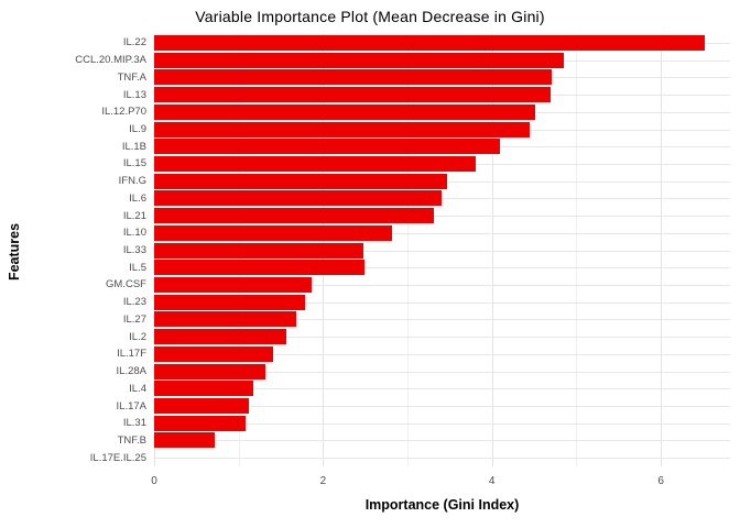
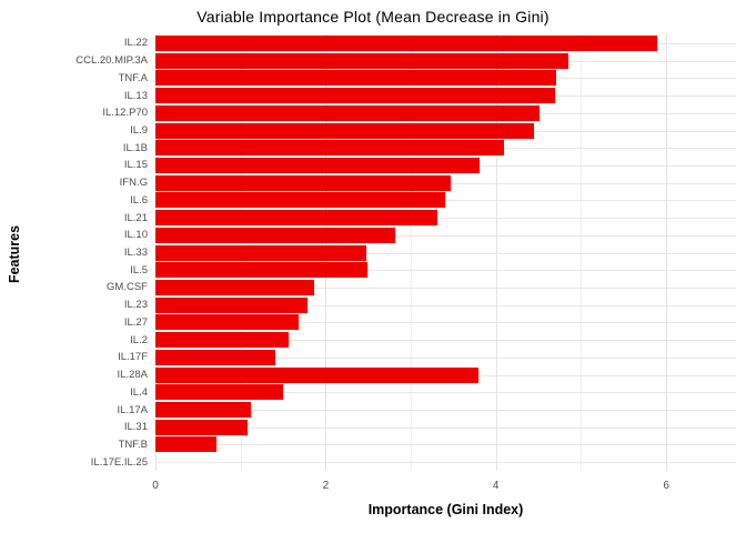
IL.22: 6.5 -> 5.9
IL.28A: 1.3 -> 3.8
IL.4: 1.2 -> 1.5
